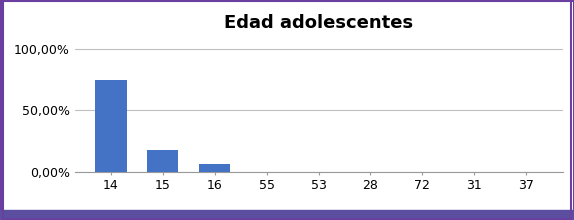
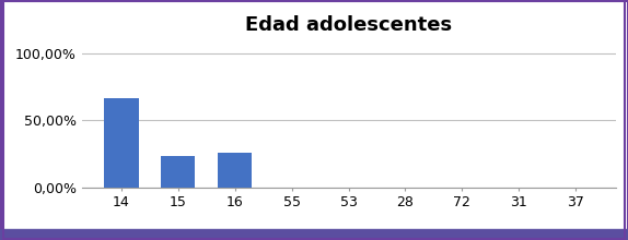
14: 75% -> 67%
15: 18% -> 23%
16: 7% -> 26%
